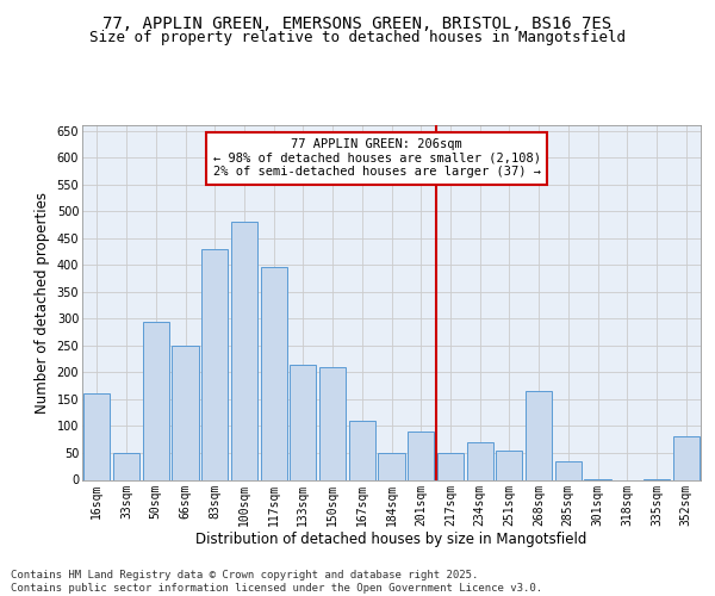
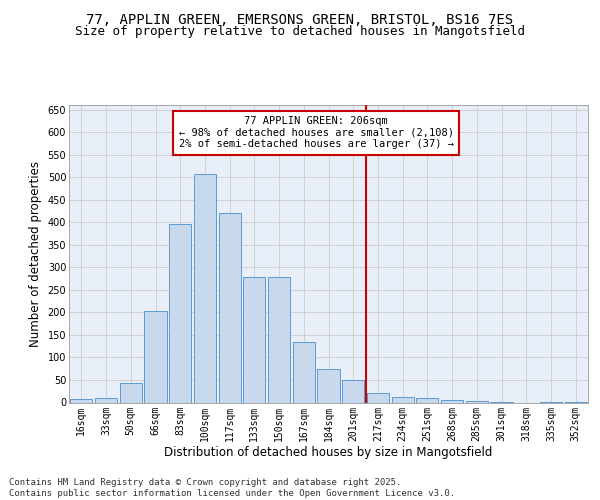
16sqm: 160 -> 7
33sqm: 50 -> 10
50sqm: 295 -> 43
66sqm: 250 -> 203
83sqm: 430 -> 395
100sqm: 480 -> 507
117sqm: 395 -> 420
133sqm: 215 -> 278
150sqm: 210 -> 278
167sqm: 110 -> 135
184sqm: 50 -> 75
201sqm: 90 -> 50
217sqm: 50 -> 22
234sqm: 70 -> 12
251sqm: 55 -> 10
268sqm: 165 -> 5
285sqm: 35 -> 3
352sqm: 80 -> 1
